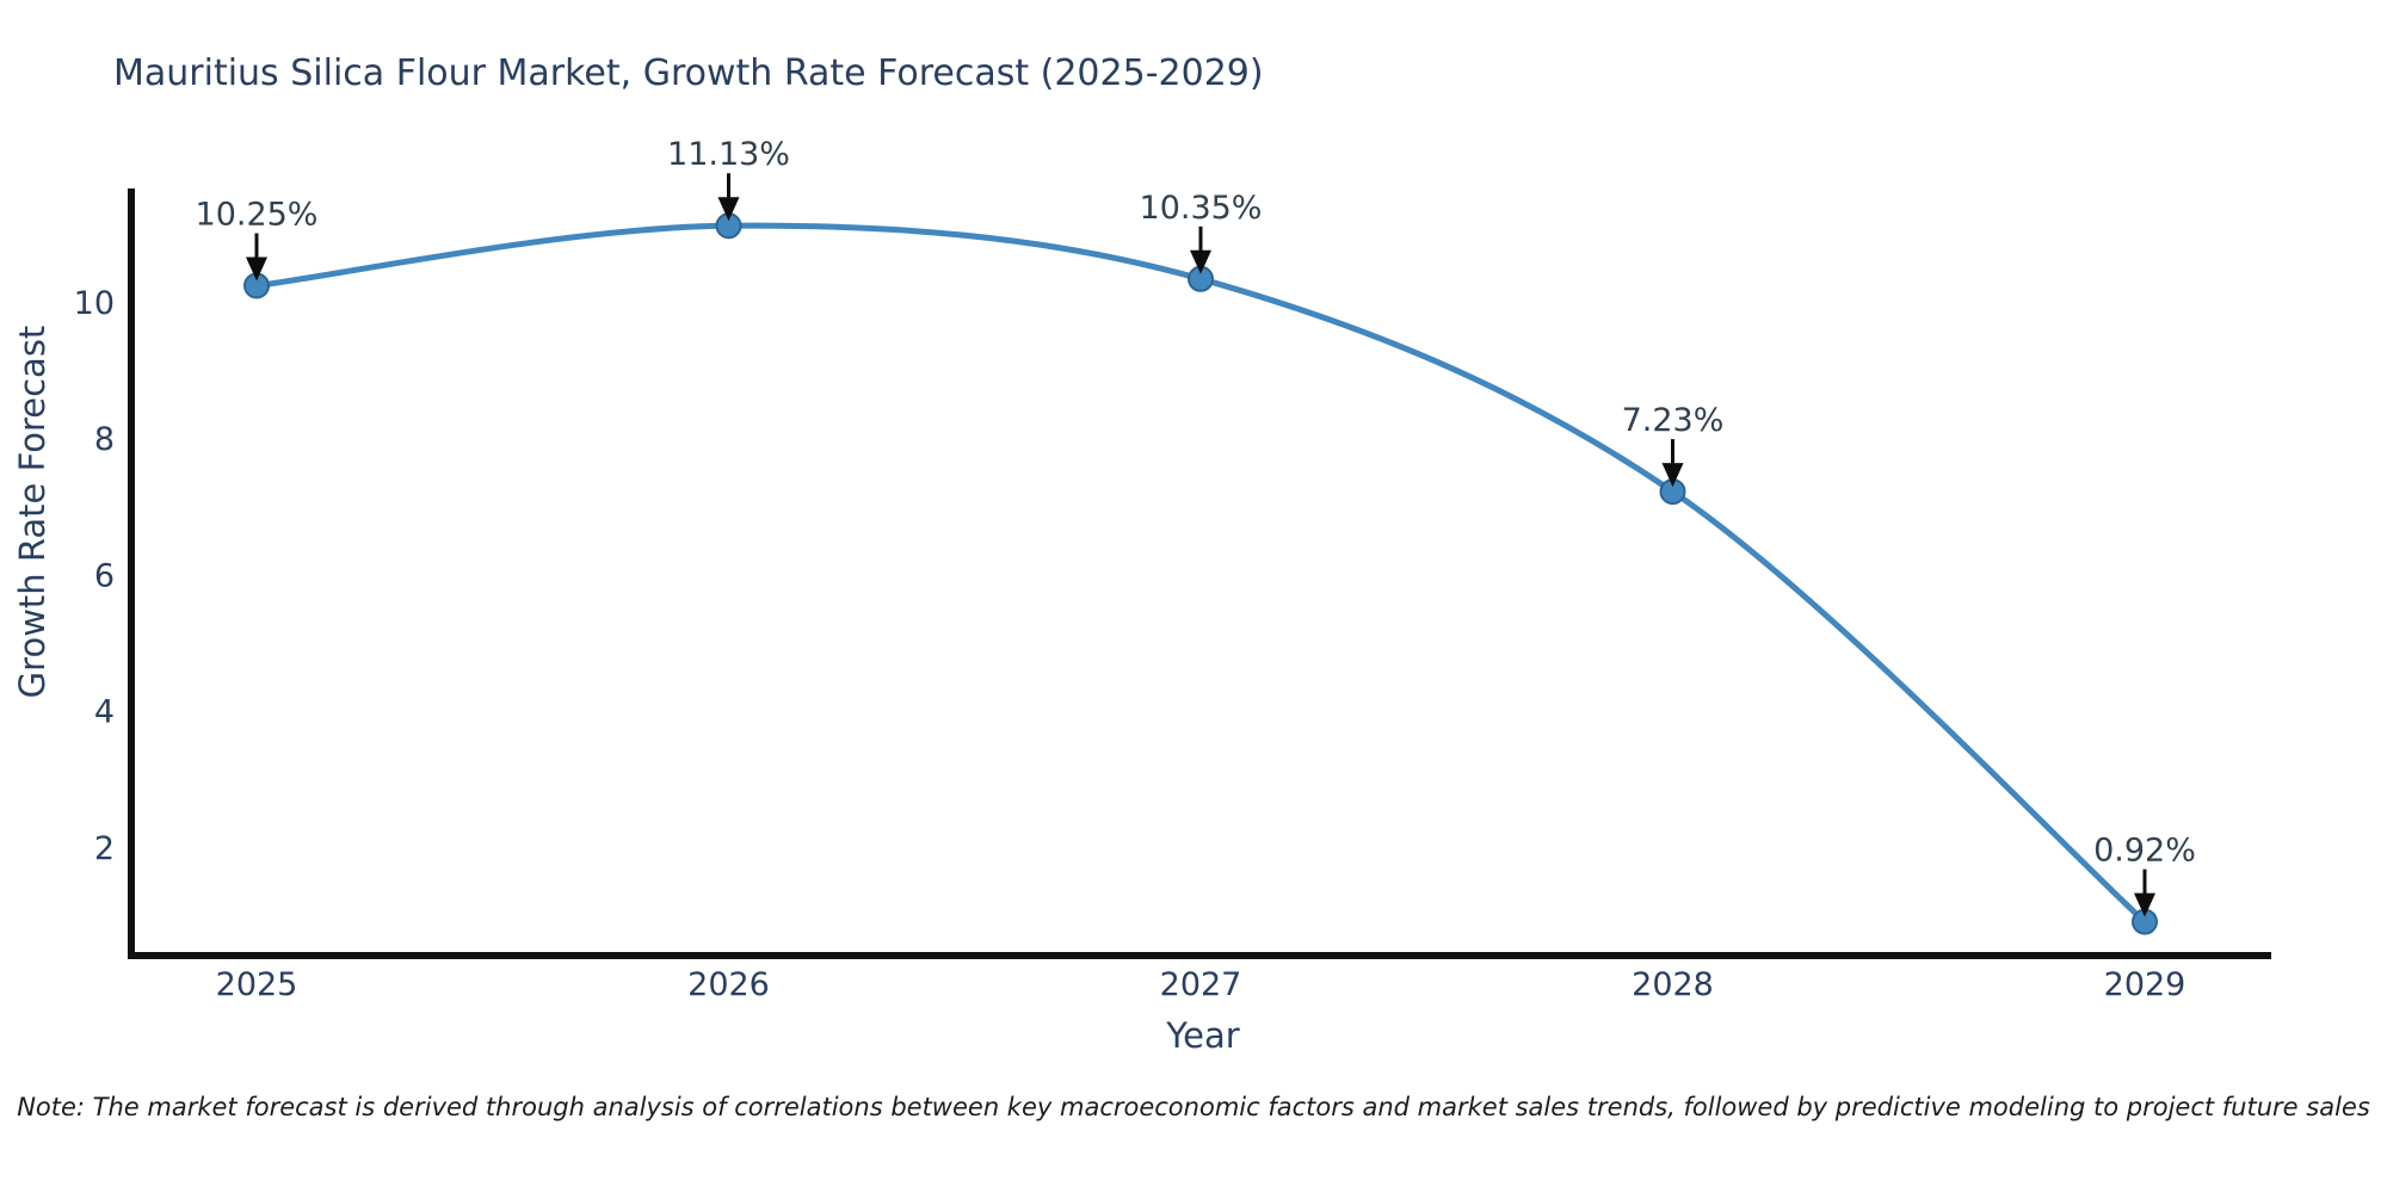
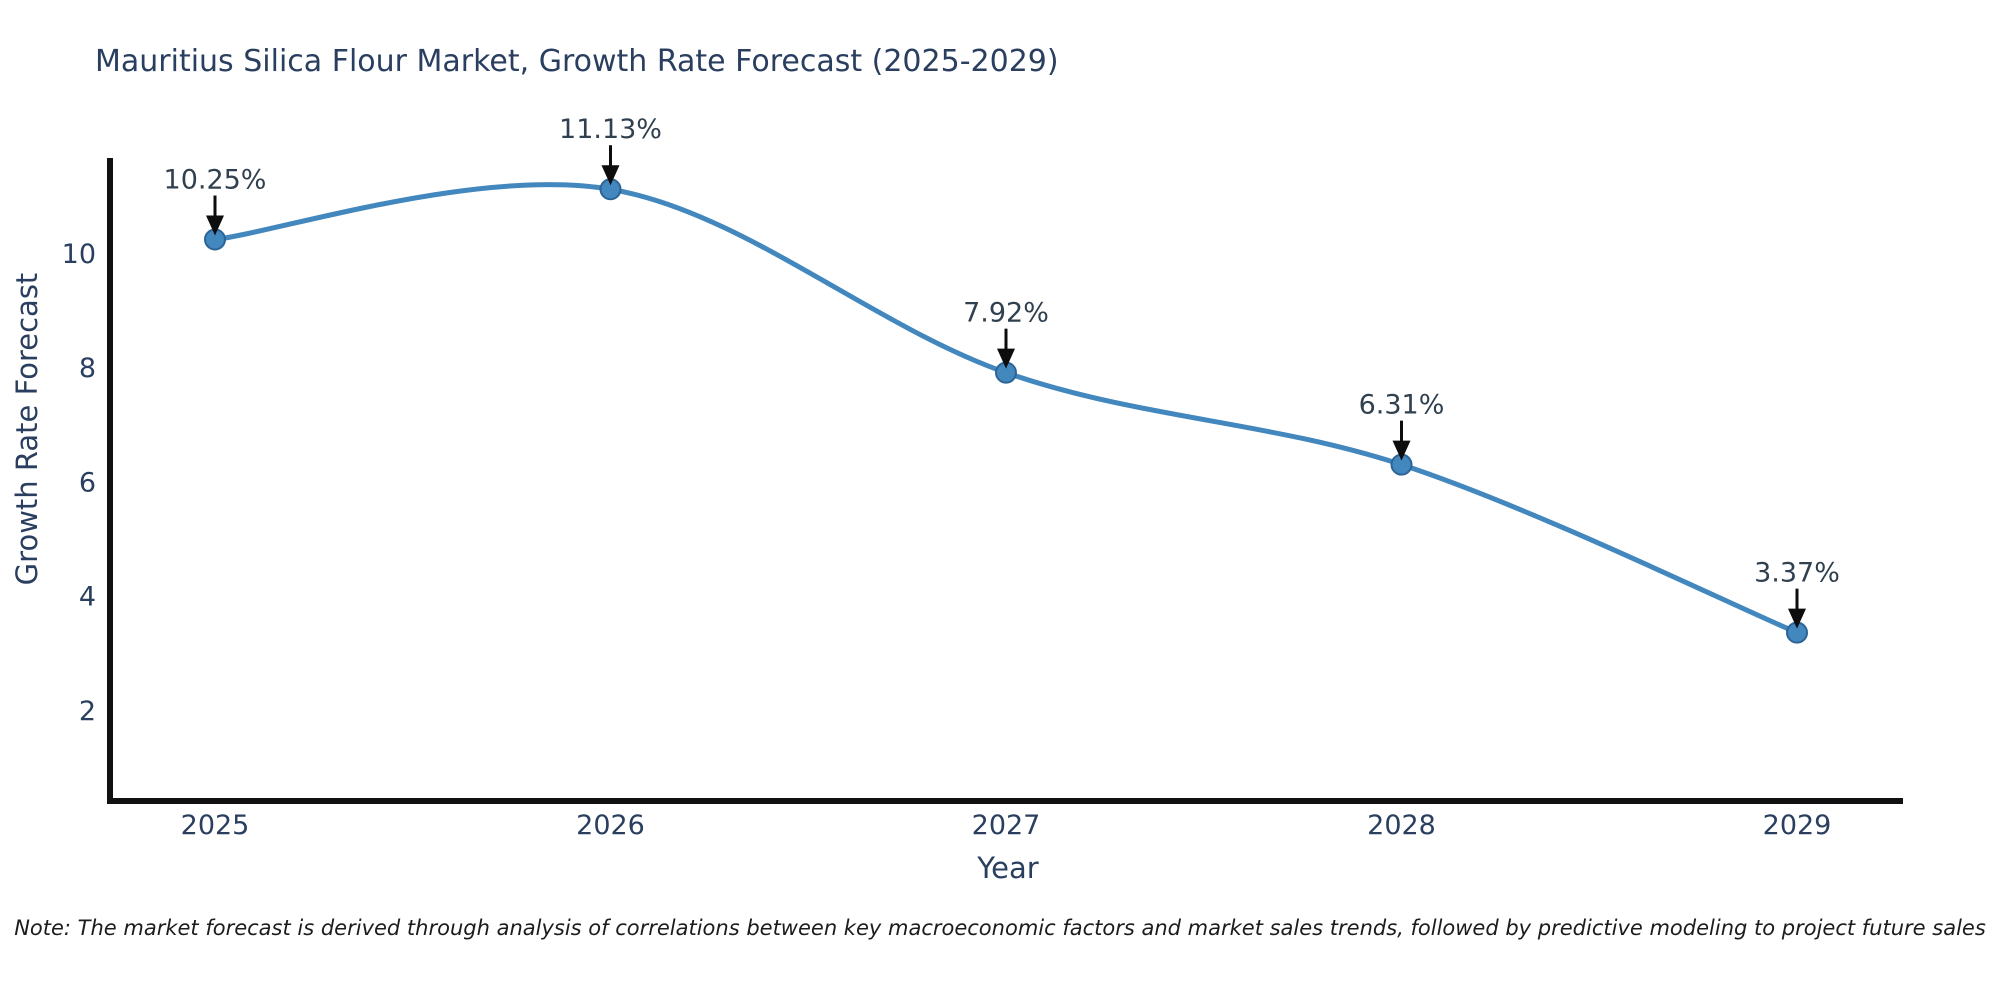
2027: 10.35% -> 7.92%
2028: 7.23% -> 6.31%
2029: 0.92% -> 3.37%
